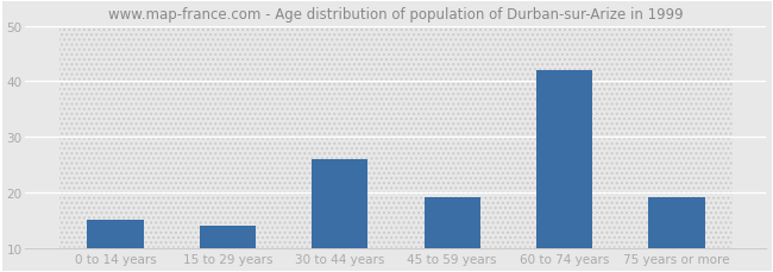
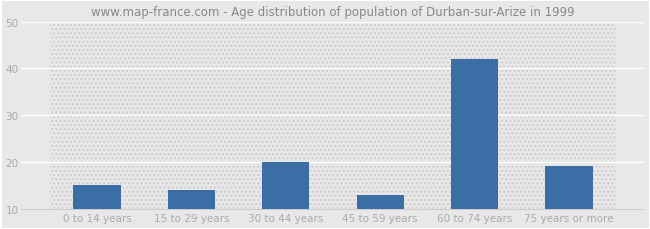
30 to 44 years: 26 -> 20
45 to 59 years: 19 -> 13
